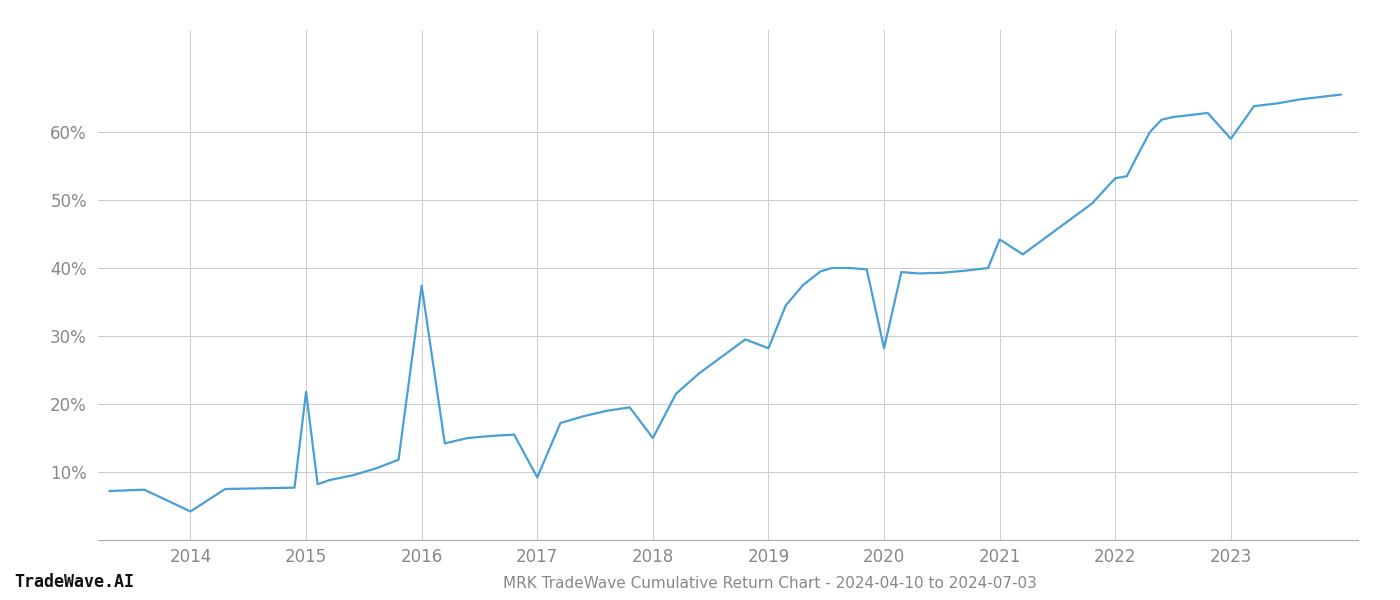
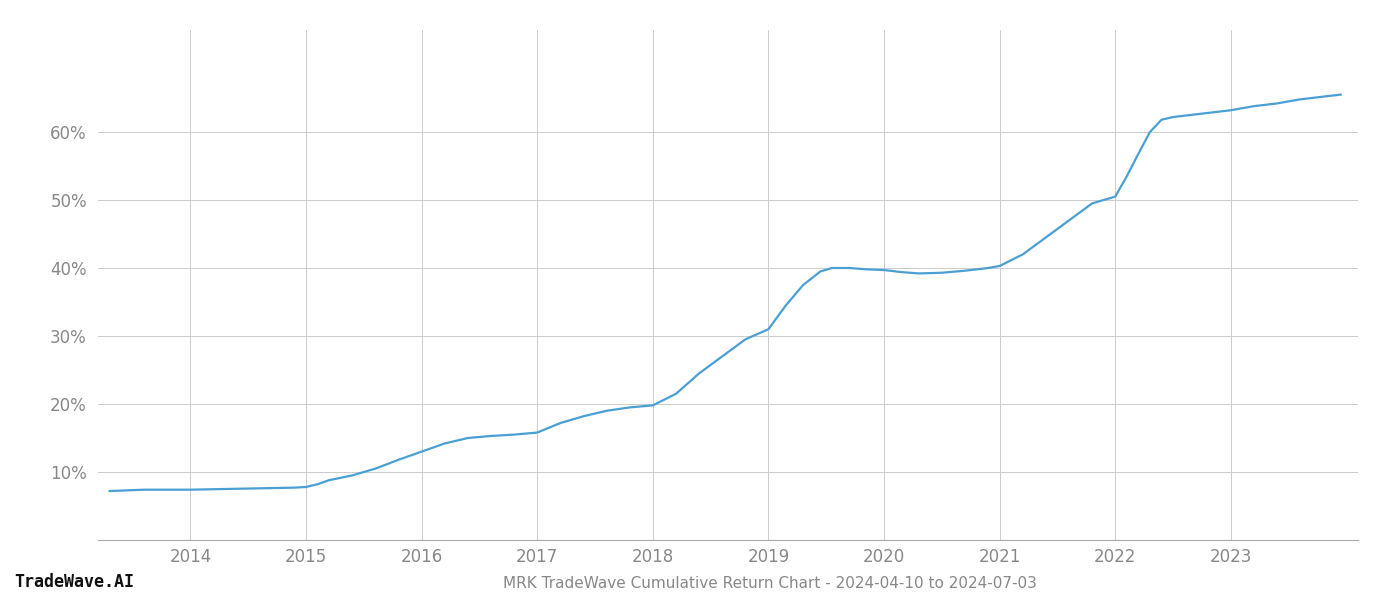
2014: 4.2% -> 7.4%
2015: 21.8% -> 7.8%
2016: 37.4% -> 13.0%
2017: 9.2% -> 15.8%
2018: 15.0% -> 19.8%
2019: 28.2% -> 31.0%
2020: 28.2% -> 39.7%
2021: 44.2% -> 40.3%
2022: 53.2% -> 50.5%
2023: 59.0% -> 63.2%
